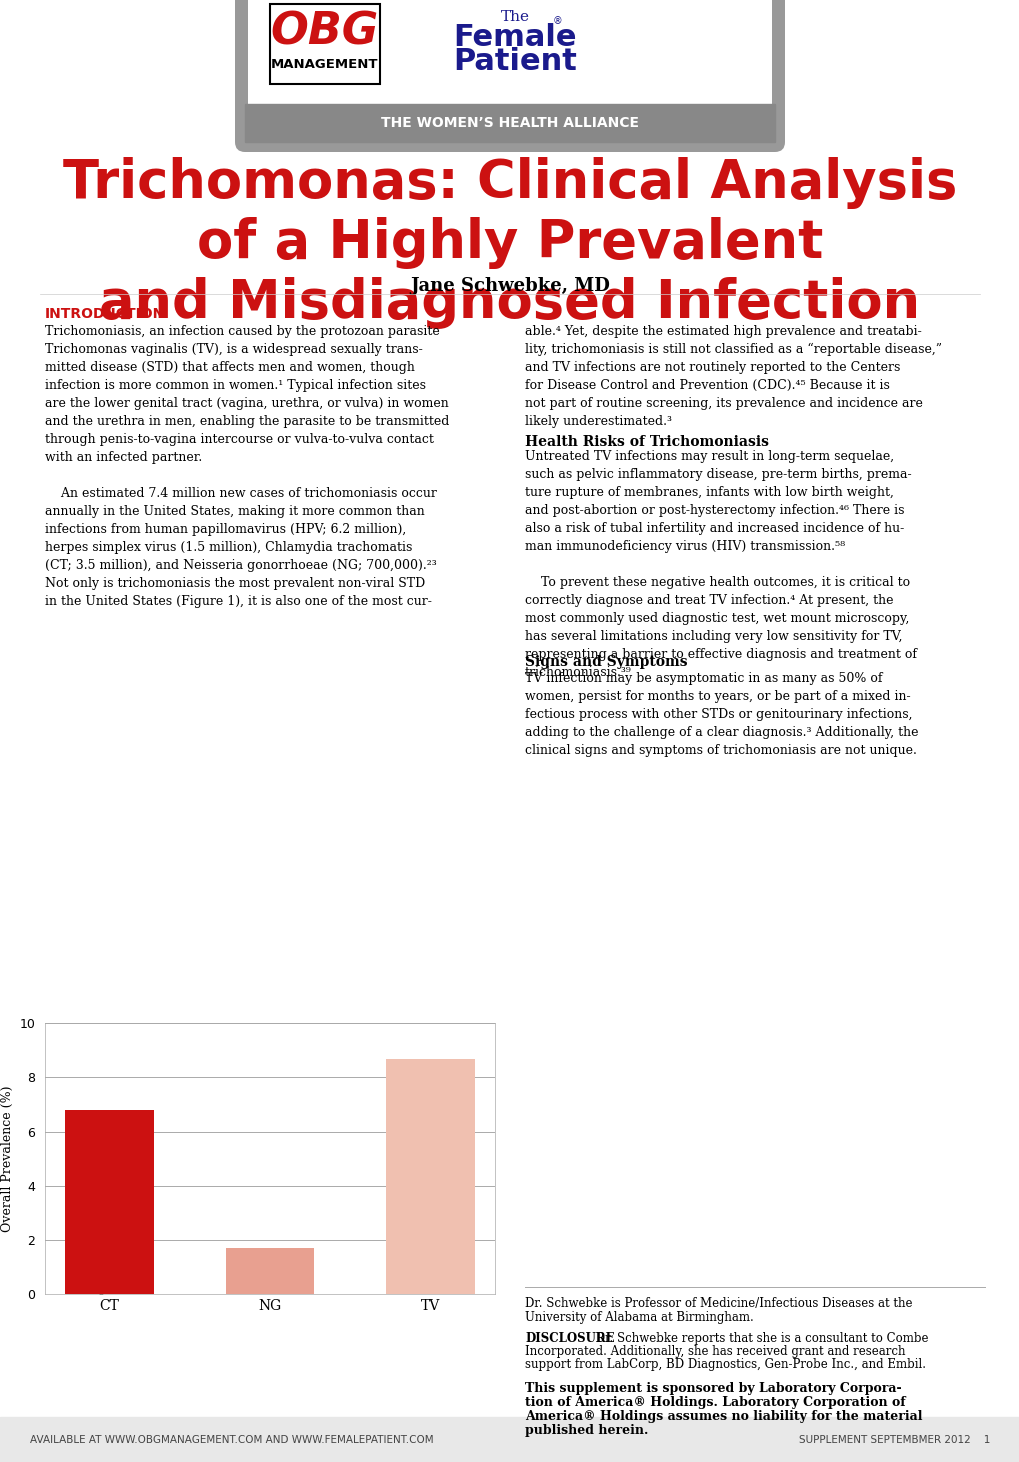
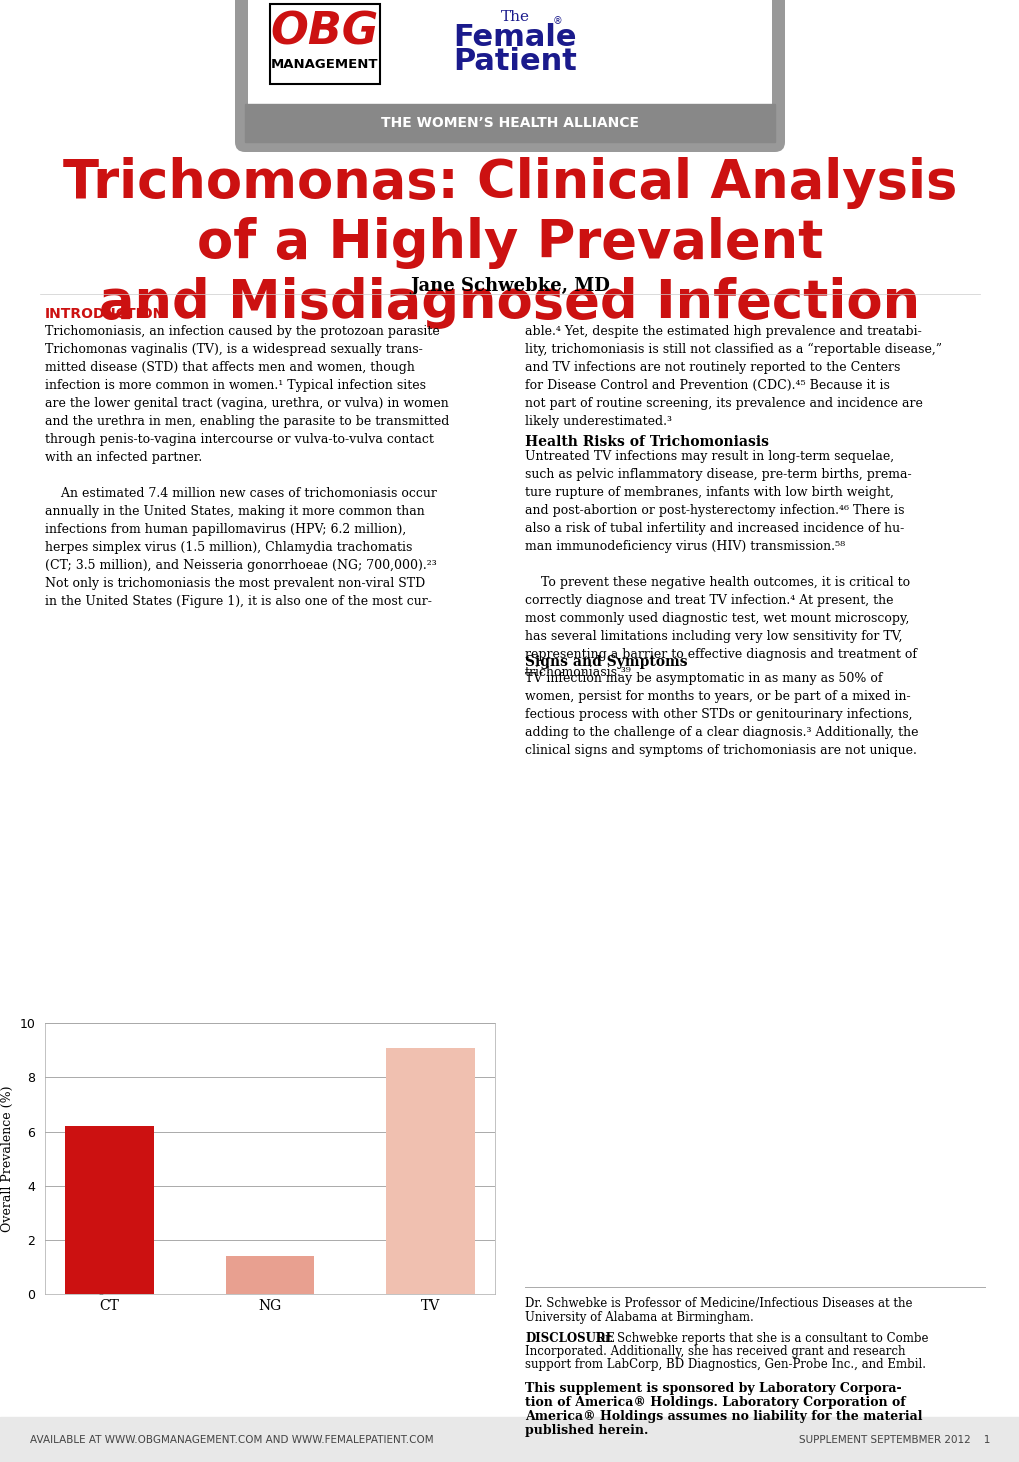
CT: 6.8 -> 6.2
NG: 1.7 -> 1.4
TV: 8.7 -> 9.1
